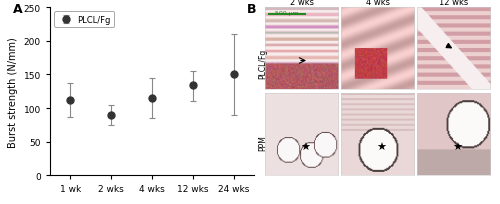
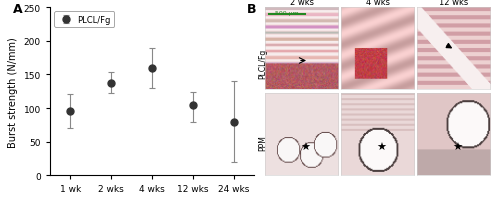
1 wk: 112 -> 96
2 wks: 90 -> 138
4 wks: 115 -> 160
12 wks: 135 -> 104
24 wks: 150 -> 80
